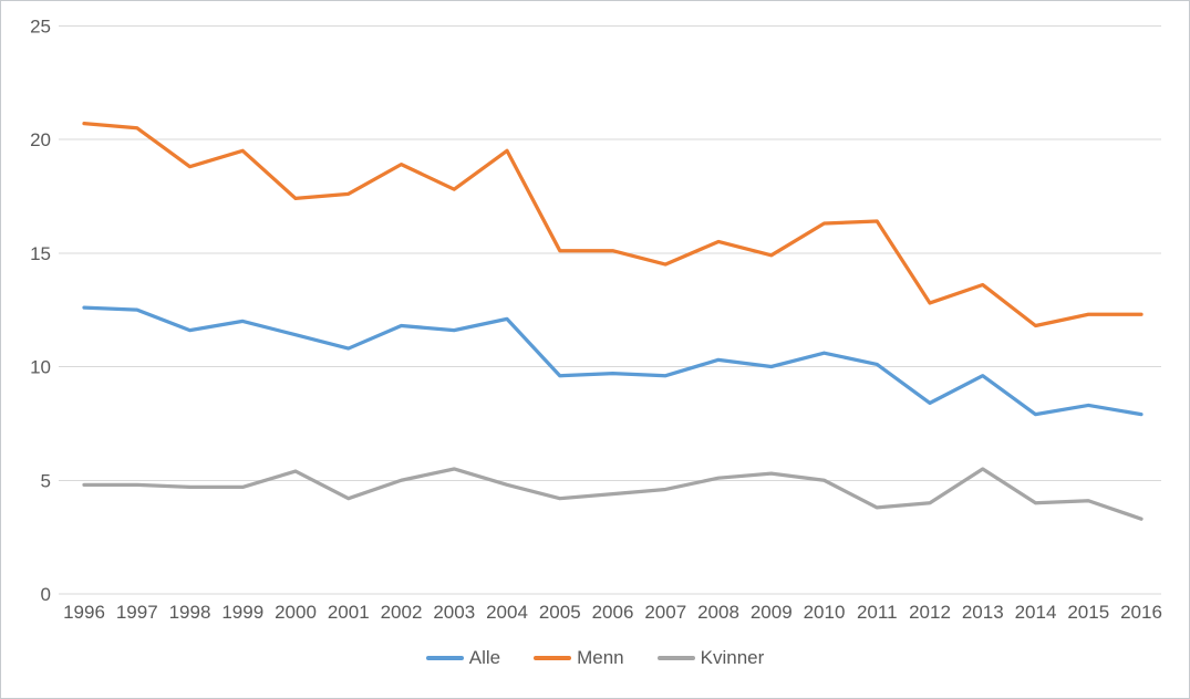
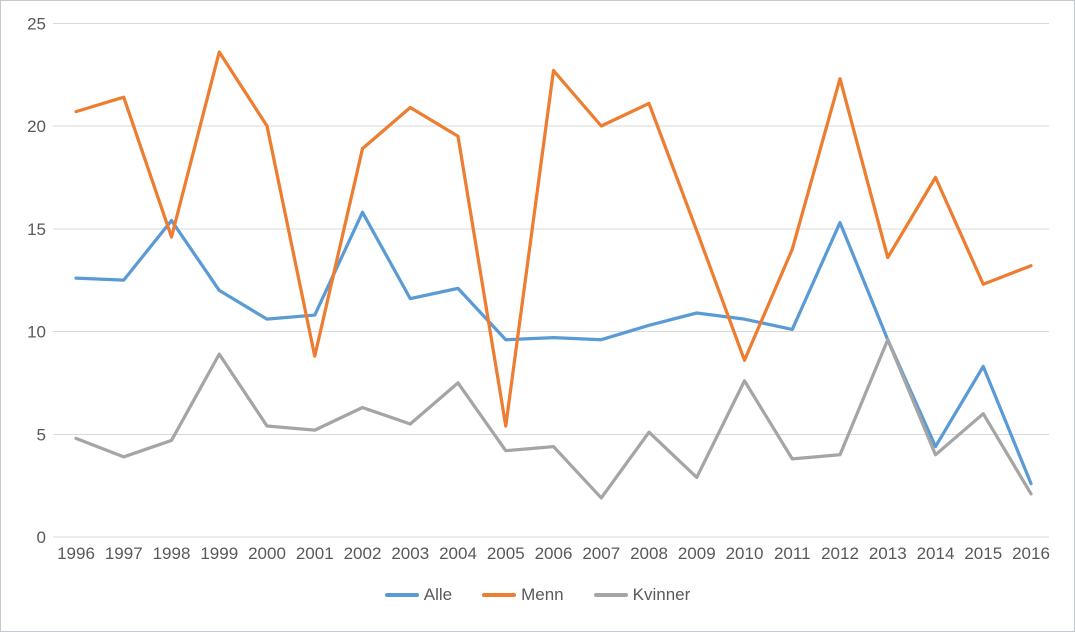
Menn/1997: 20.5 -> 21.4
Kvinner/1997: 4.8 -> 3.9
Alle/1998: 11.6 -> 15.4
Menn/1998: 18.8 -> 14.6
Menn/1999: 19.5 -> 23.6
Kvinner/1999: 4.7 -> 8.9
Alle/2000: 11.4 -> 10.6
Menn/2000: 17.4 -> 20.0
Menn/2001: 17.6 -> 8.8
Kvinner/2001: 4.2 -> 5.2
Alle/2002: 11.8 -> 15.8
Kvinner/2002: 5.0 -> 6.3
Menn/2003: 17.8 -> 20.9
Kvinner/2004: 4.8 -> 7.5
Menn/2005: 15.1 -> 5.4
Menn/2006: 15.1 -> 22.7
Menn/2007: 14.5 -> 20.0
Kvinner/2007: 4.6 -> 1.9
Menn/2008: 15.5 -> 21.1
Alle/2009: 10.0 -> 10.9
Kvinner/2009: 5.3 -> 2.9
Menn/2010: 16.3 -> 8.6
Kvinner/2010: 5.0 -> 7.6
Menn/2011: 16.4 -> 14.0
Alle/2012: 8.4 -> 15.3
Menn/2012: 12.8 -> 22.3
Kvinner/2013: 5.5 -> 9.6
Alle/2014: 7.9 -> 4.4
Menn/2014: 11.8 -> 17.5
Kvinner/2015: 4.1 -> 6.0
Alle/2016: 7.9 -> 2.6
Menn/2016: 12.3 -> 13.2
Kvinner/2016: 3.3 -> 2.1
